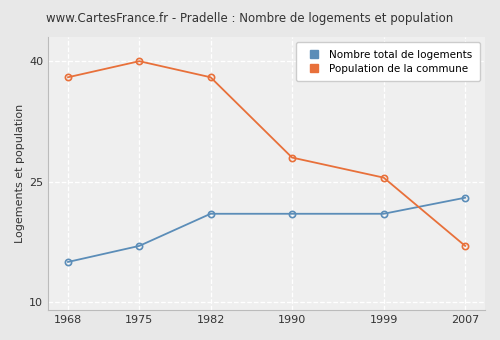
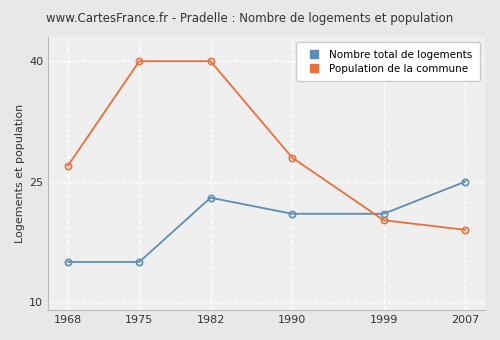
Population de la commune/1968: 38.0 -> 27.0
Nombre total de logements/1975: 17 -> 15
Nombre total de logements/1982: 21 -> 23
Population de la commune/1982: 38.0 -> 40.0
Population de la commune/1999: 25.5 -> 20.2
Nombre total de logements/2007: 23 -> 25
Population de la commune/2007: 17.0 -> 19.0
